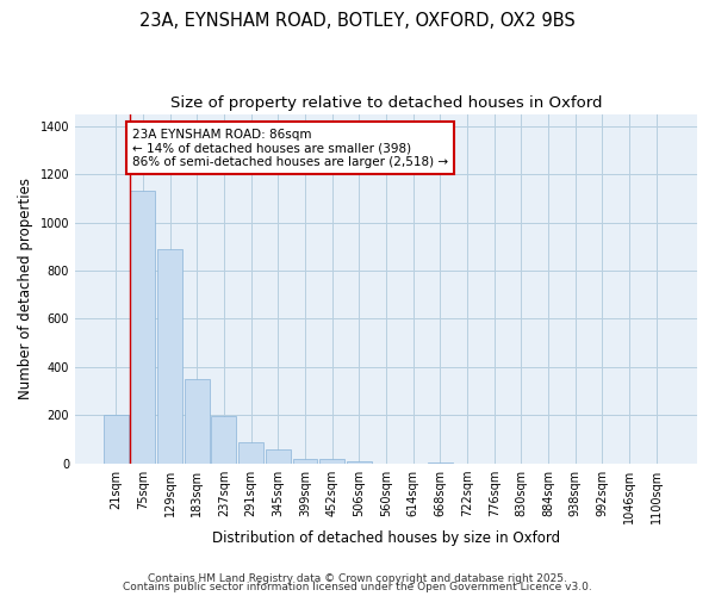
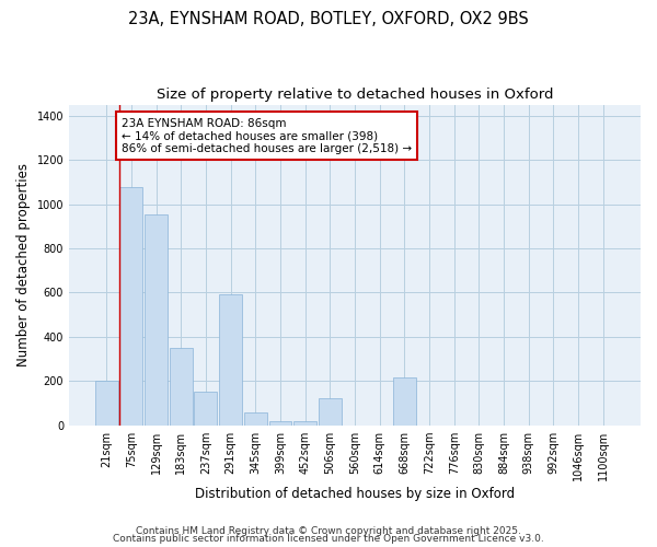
75sqm: 1130 -> 1075
129sqm: 890 -> 955
237sqm: 195 -> 150
291sqm: 90 -> 590
506sqm: 10 -> 125
668sqm: 2 -> 215
